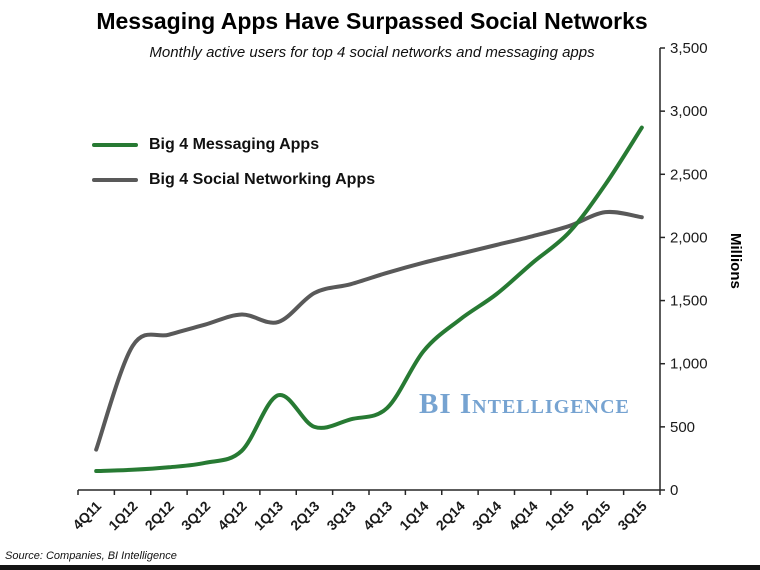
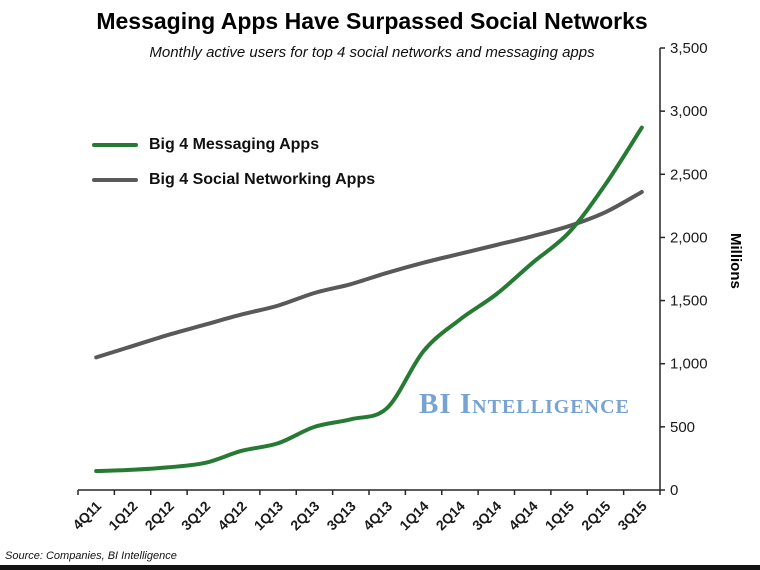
Big 4 Social Networking Apps/4Q11: 320 -> 1050
Big 4 Messaging Apps/1Q13: 750 -> 370
Big 4 Social Networking Apps/1Q13: 1330 -> 1460
Big 4 Social Networking Apps/3Q15: 2160 -> 2360
